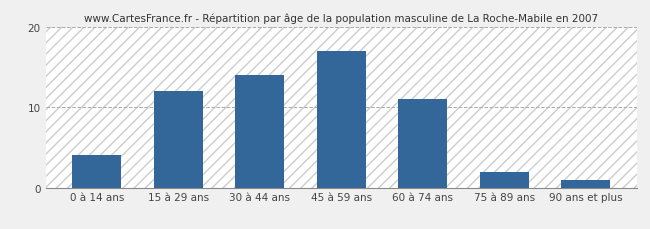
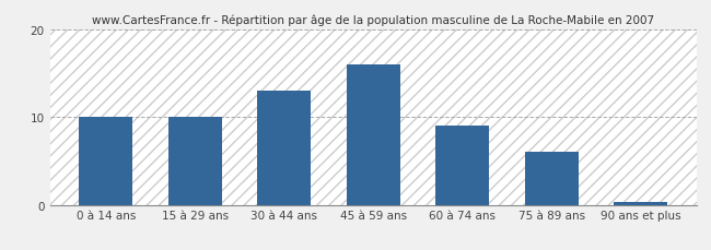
0 à 14 ans: 4.0 -> 10.0
15 à 29 ans: 12.0 -> 10.0
30 à 44 ans: 14.0 -> 13.0
45 à 59 ans: 17.0 -> 16.0
60 à 74 ans: 11.0 -> 9.0
75 à 89 ans: 2.0 -> 6.0
90 ans et plus: 1.0 -> 0.3
